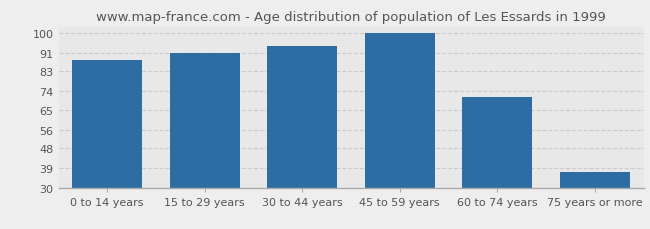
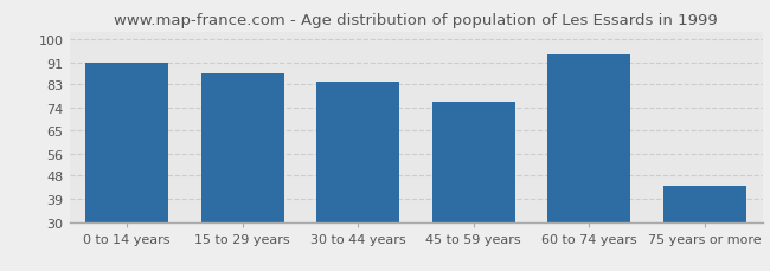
0 to 14 years: 88 -> 91
15 to 29 years: 91 -> 87
30 to 44 years: 94 -> 84
45 to 59 years: 100 -> 76
60 to 74 years: 71 -> 94
75 years or more: 37 -> 44
